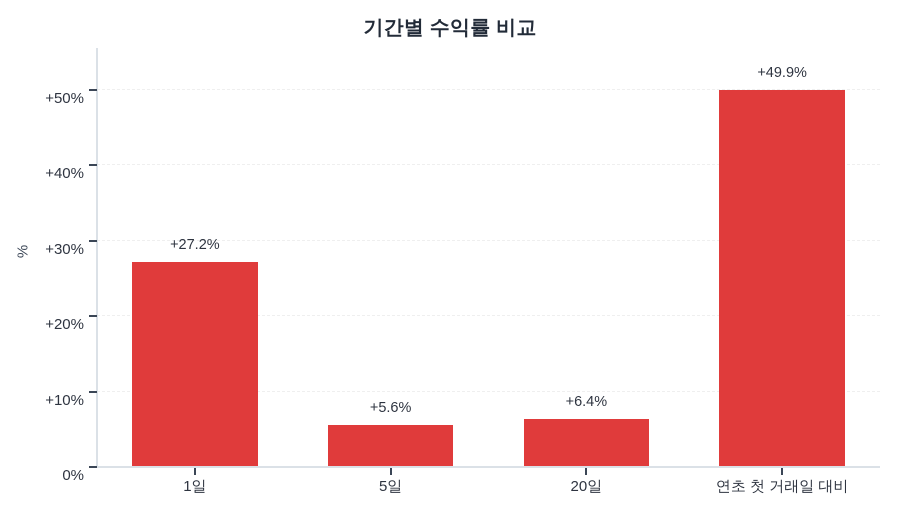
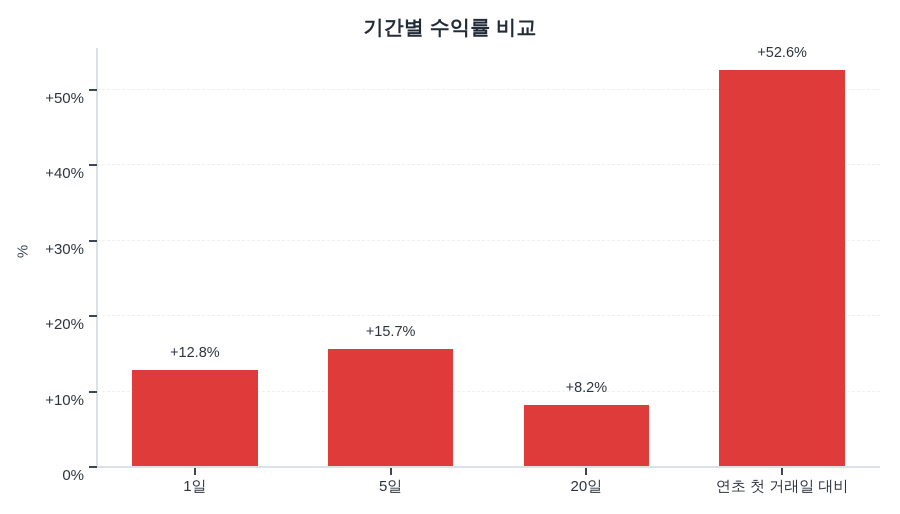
1일: +27.2% -> +12.8%
5일: +5.6% -> +15.7%
20일: +6.4% -> +8.2%
연초 첫 거래일 대비: +49.9% -> +52.6%
